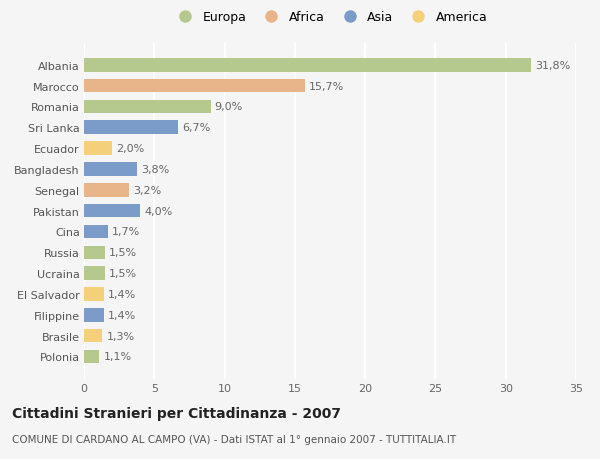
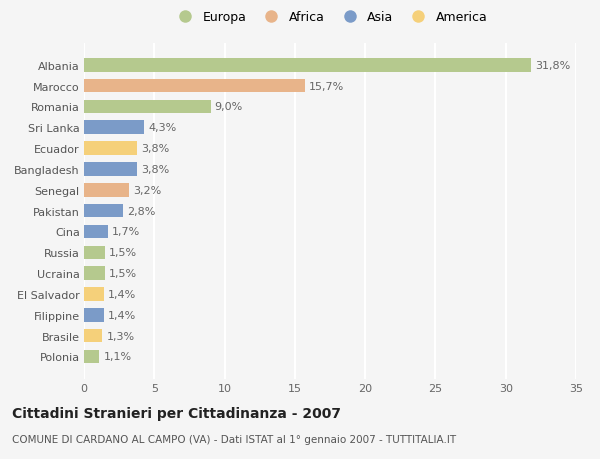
Sri Lanka: 6,7% -> 4,3%
Ecuador: 2,0% -> 3,8%
Pakistan: 4,0% -> 2,8%
